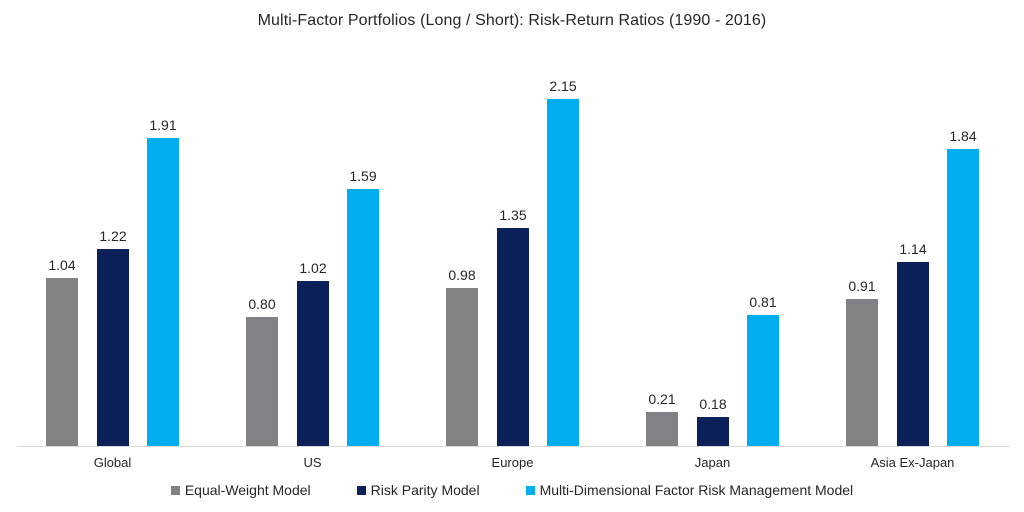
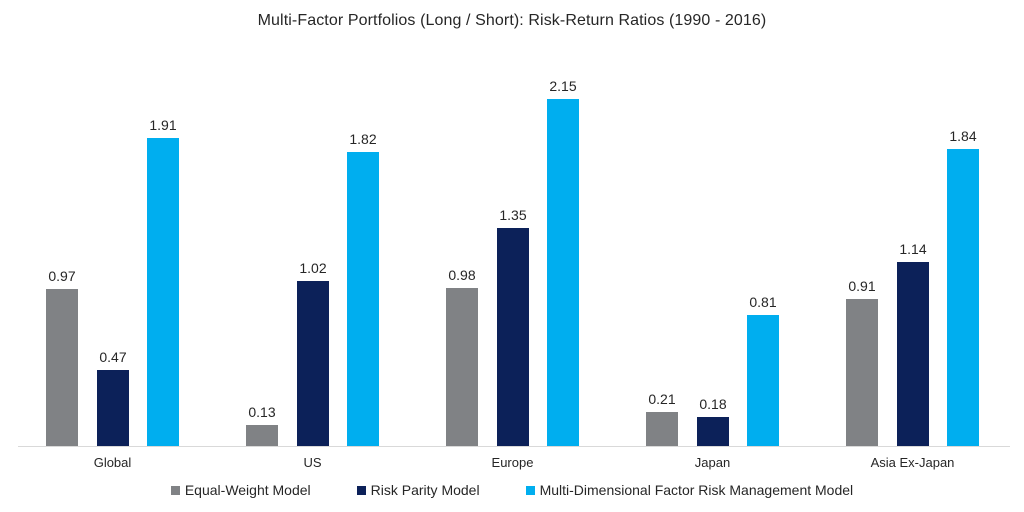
Equal-Weight Model/Global: 1.04 -> 0.97
Risk Parity Model/Global: 1.22 -> 0.47
Equal-Weight Model/US: 0.80 -> 0.13
Multi-Dimensional Factor Risk Management Model/US: 1.59 -> 1.82
